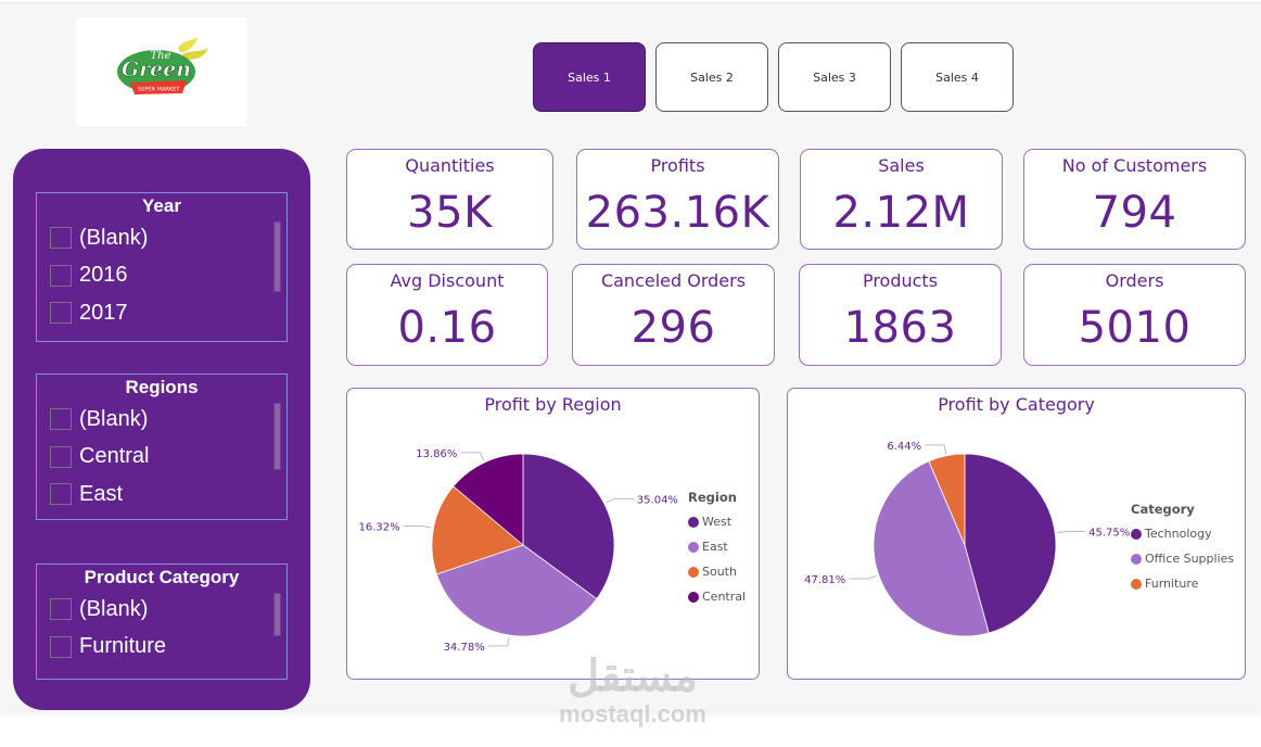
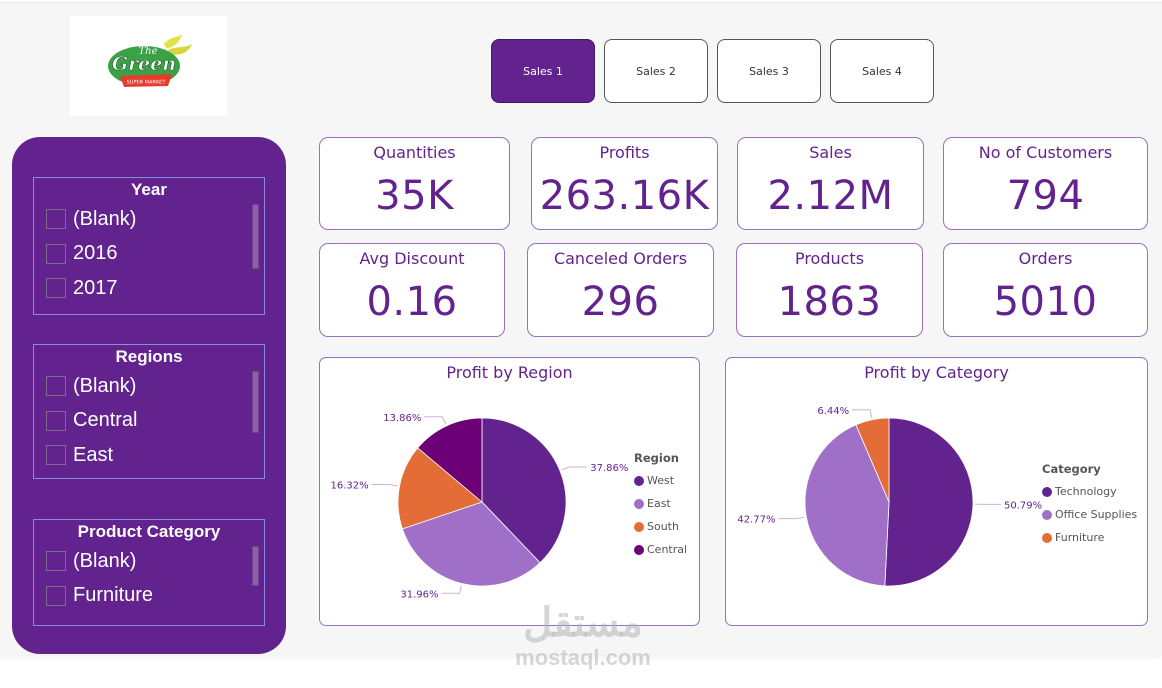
Profit by Region/West: 35.04% -> 37.86%
Profit by Region/East: 34.78% -> 31.96%
Profit by Category/Technology: 45.75% -> 50.79%
Profit by Category/Office Supplies: 47.81% -> 42.77%
